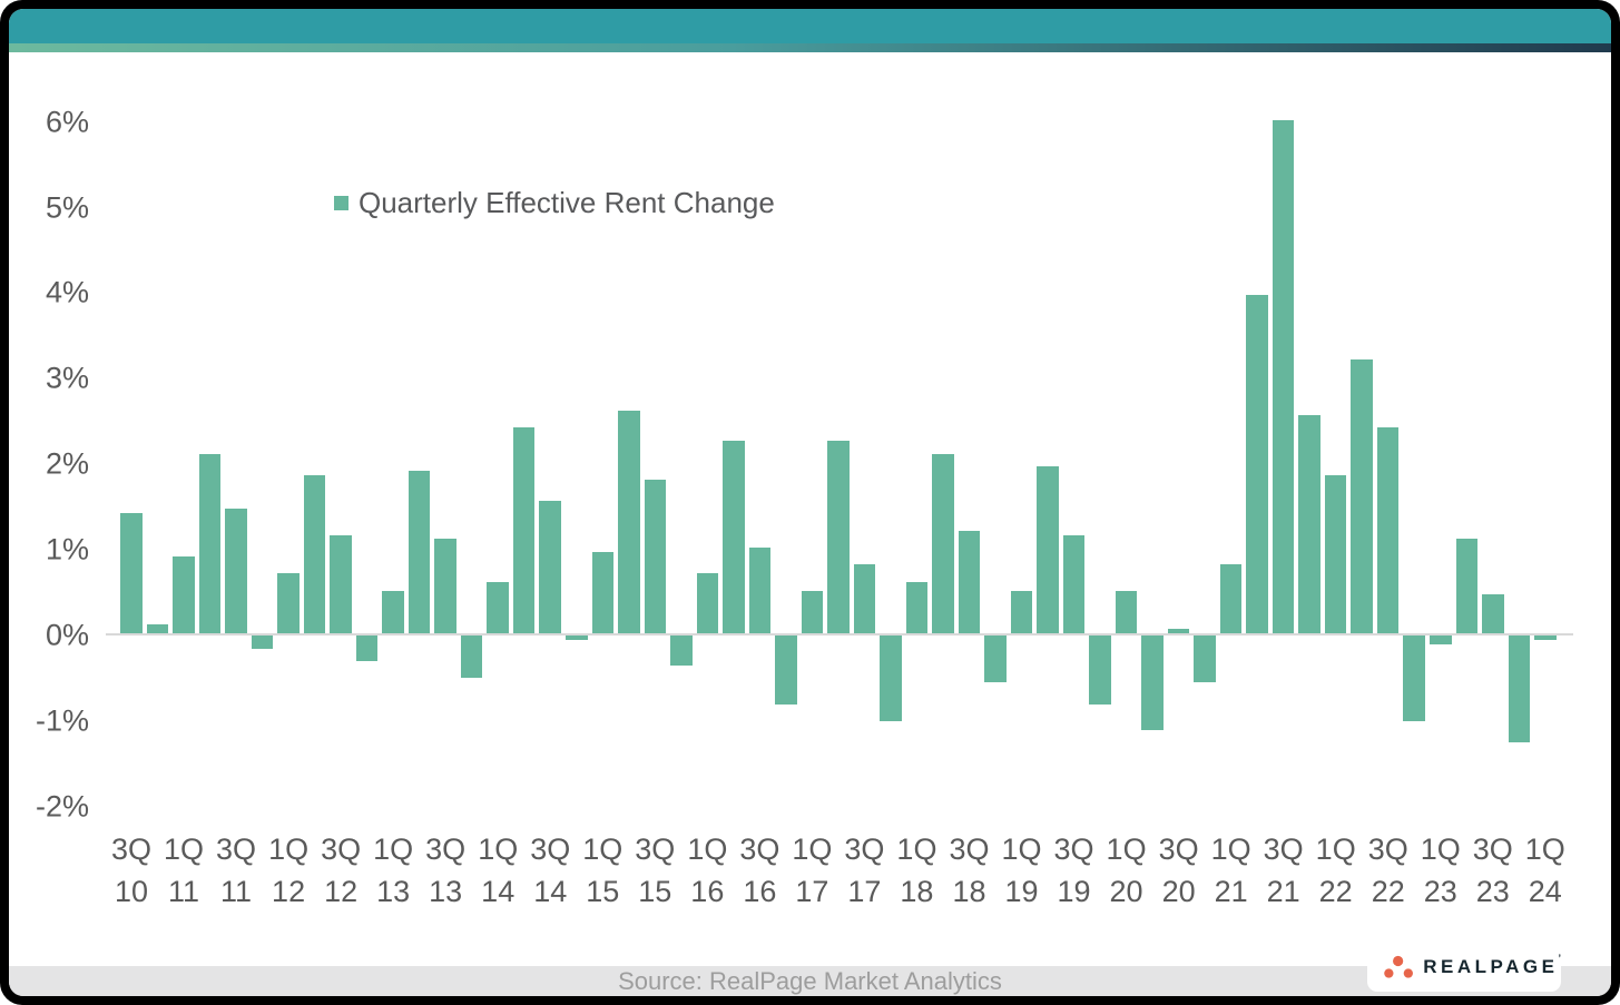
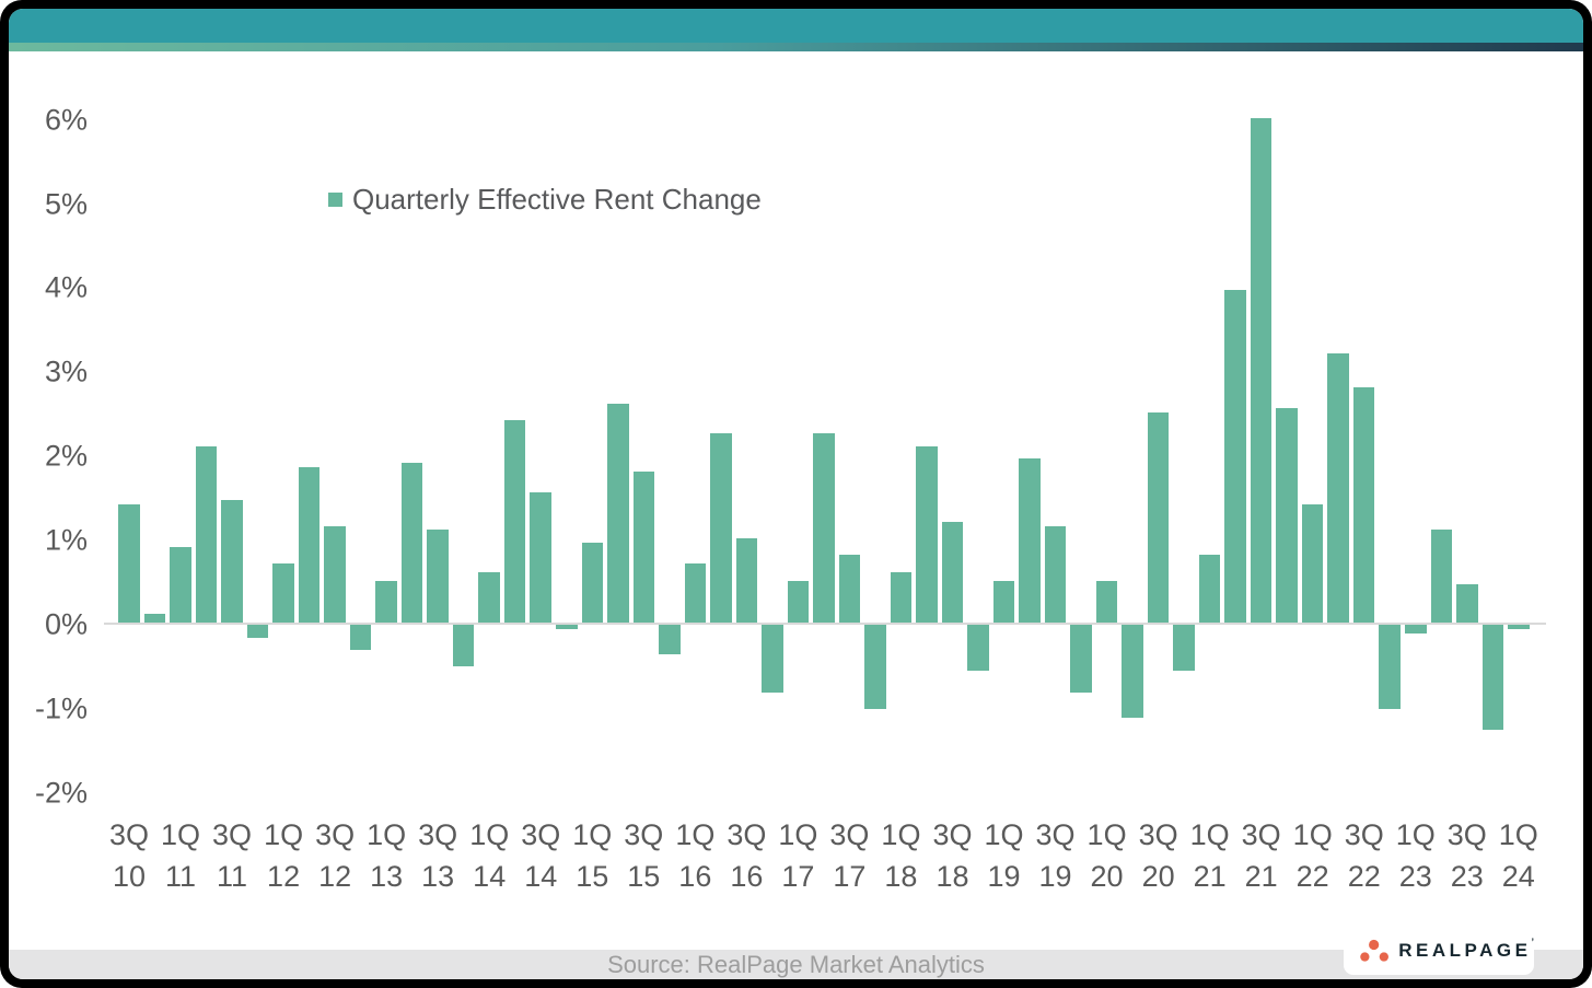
3Q 20: 0.1% -> 2.5%
1Q 22: 1.9% -> 1.4%
3Q 22: 2.4% -> 2.8%
